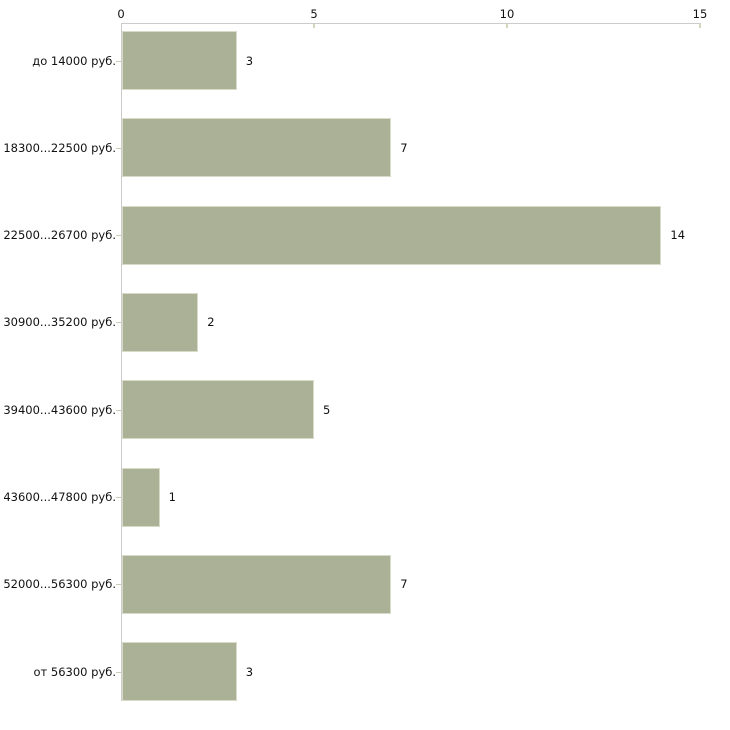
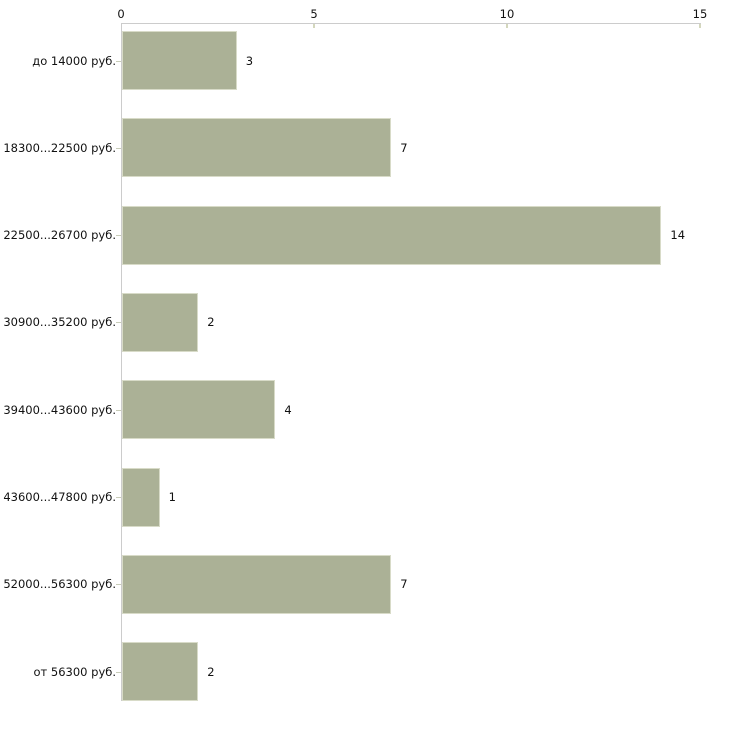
39400...43600 руб.: 5 -> 4
от 56300 руб.: 3 -> 2
